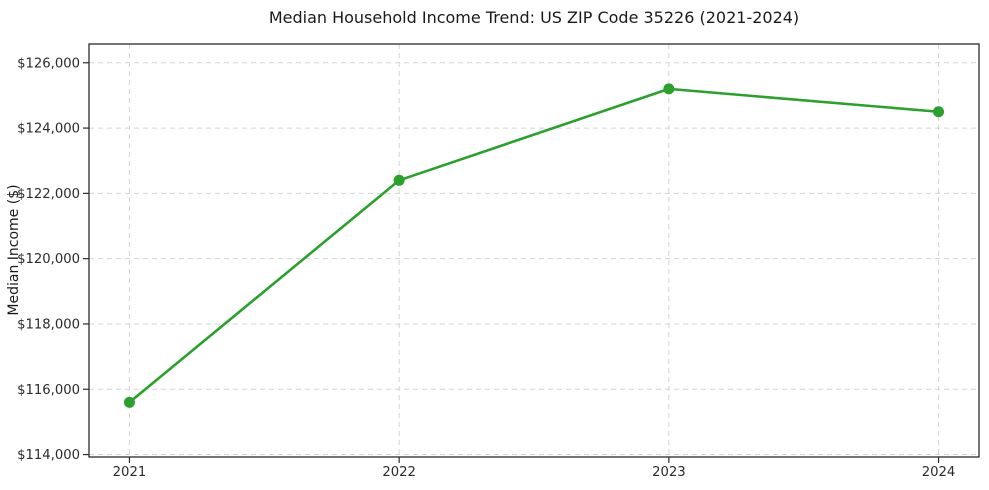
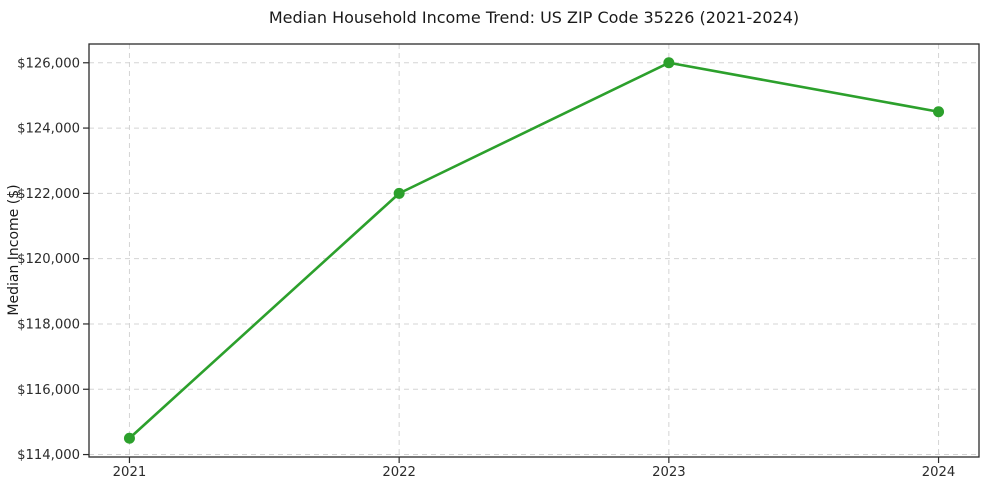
2021: $115600 -> $114500
2022: $122400 -> $122000
2023: $125200 -> $126000
